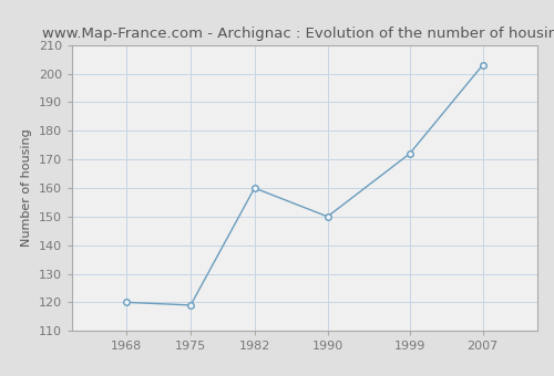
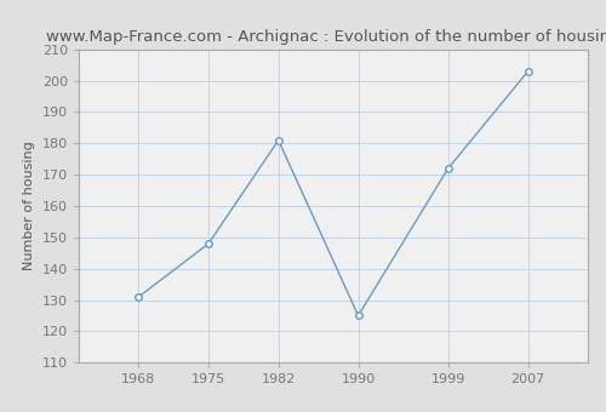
1968: 120 -> 131
1975: 119 -> 148
1982: 160 -> 181
1990: 150 -> 125
